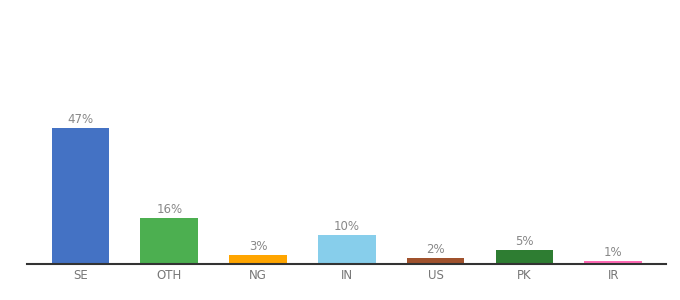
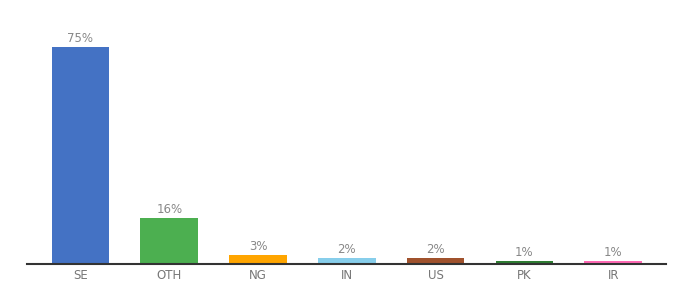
SE: 47% -> 75%
IN: 10% -> 2%
PK: 5% -> 1%
